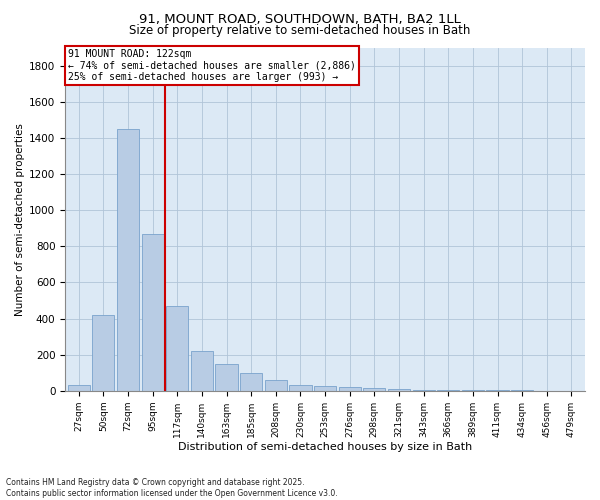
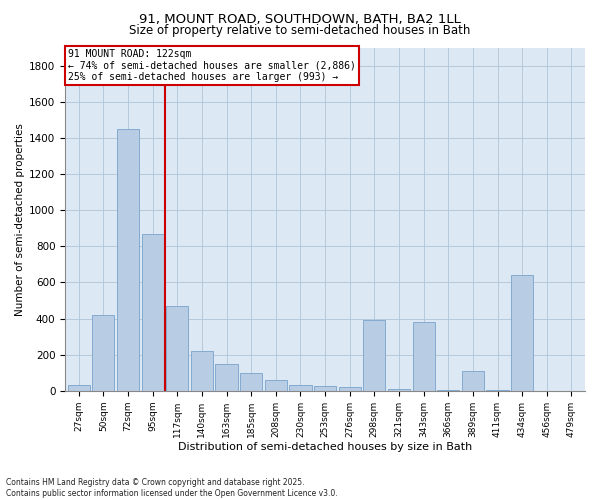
298sqm: 20 -> 390
343sqm: 0 -> 380
389sqm: 0 -> 110
434sqm: 0 -> 640
